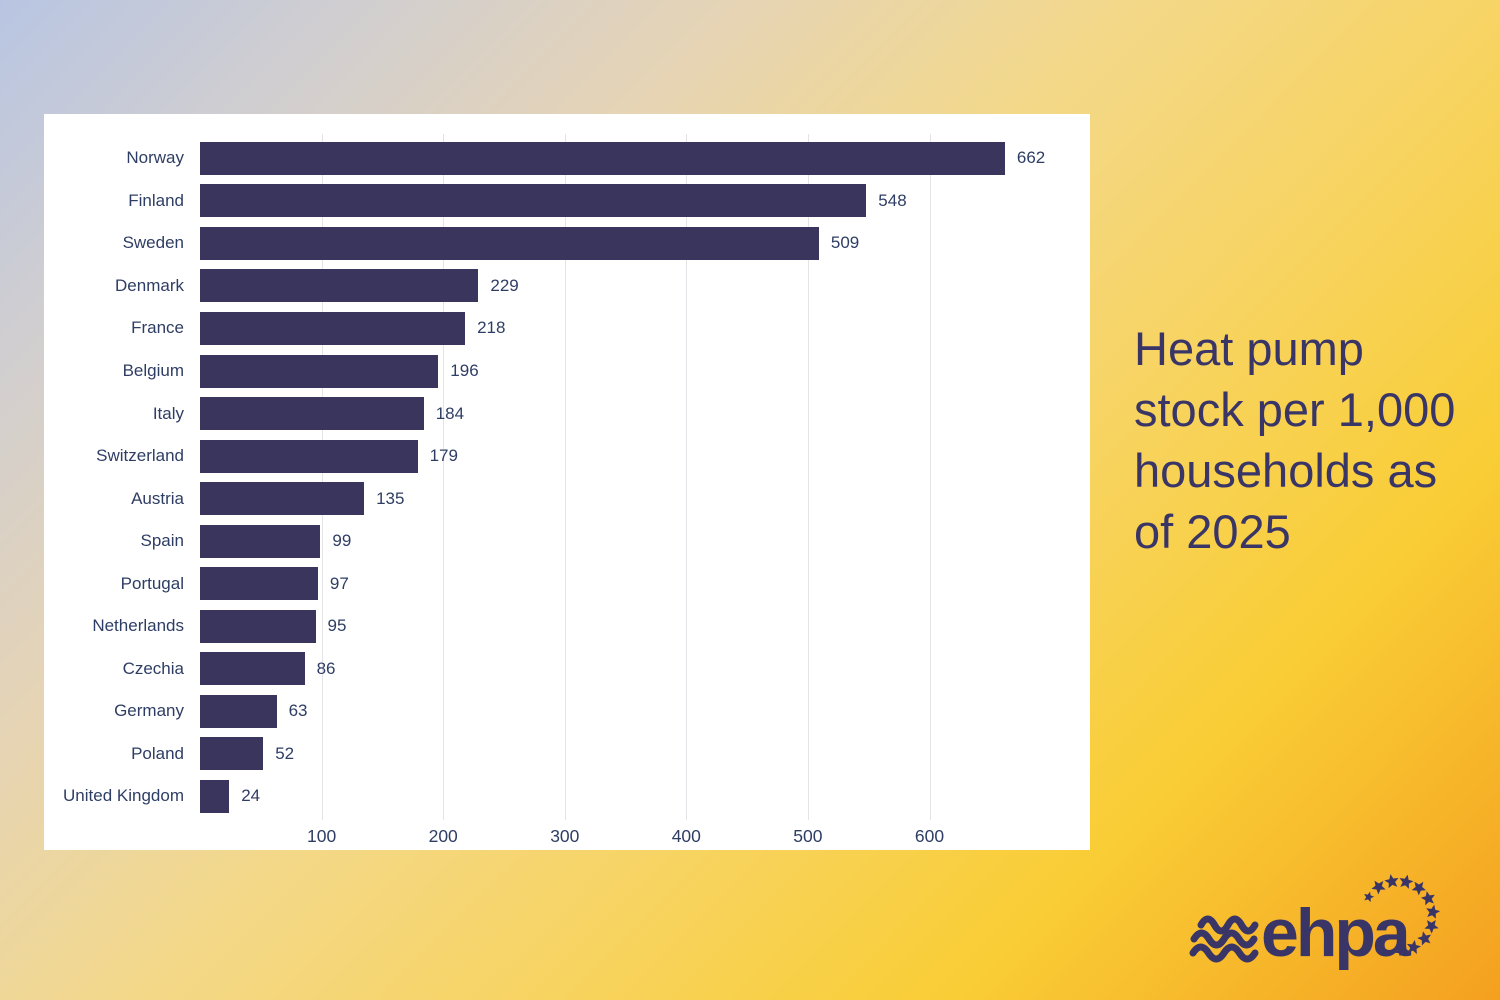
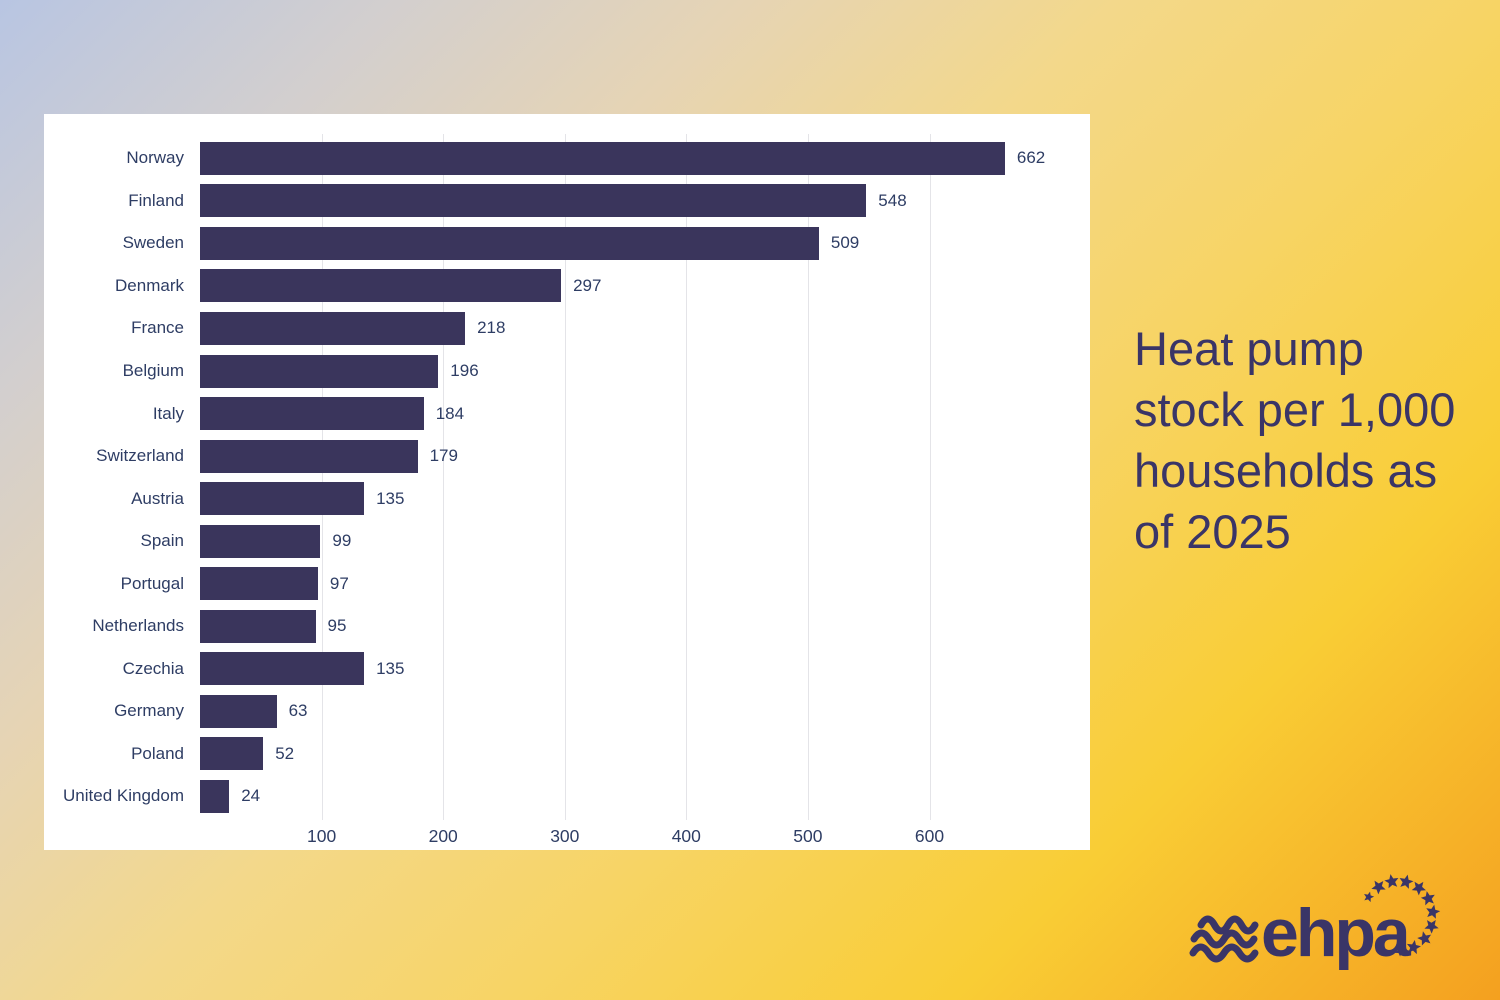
Denmark: 229 -> 297
Czechia: 86 -> 135
